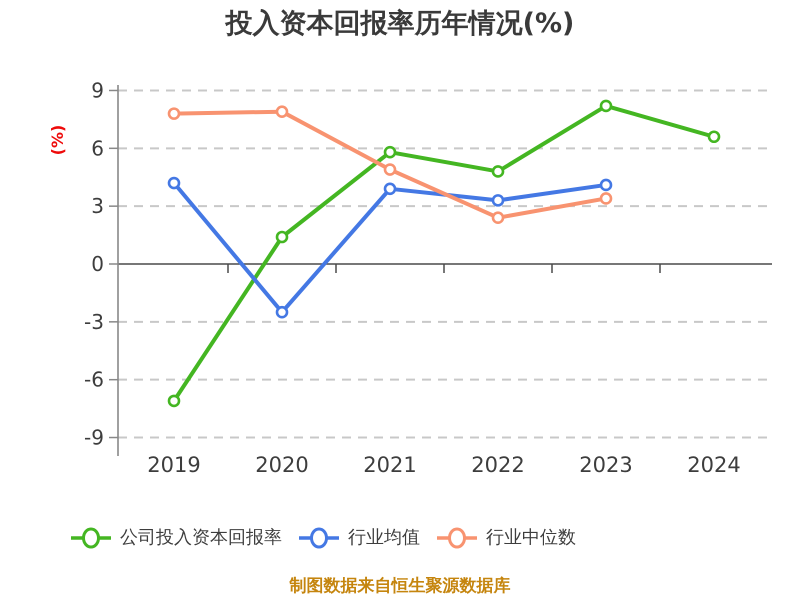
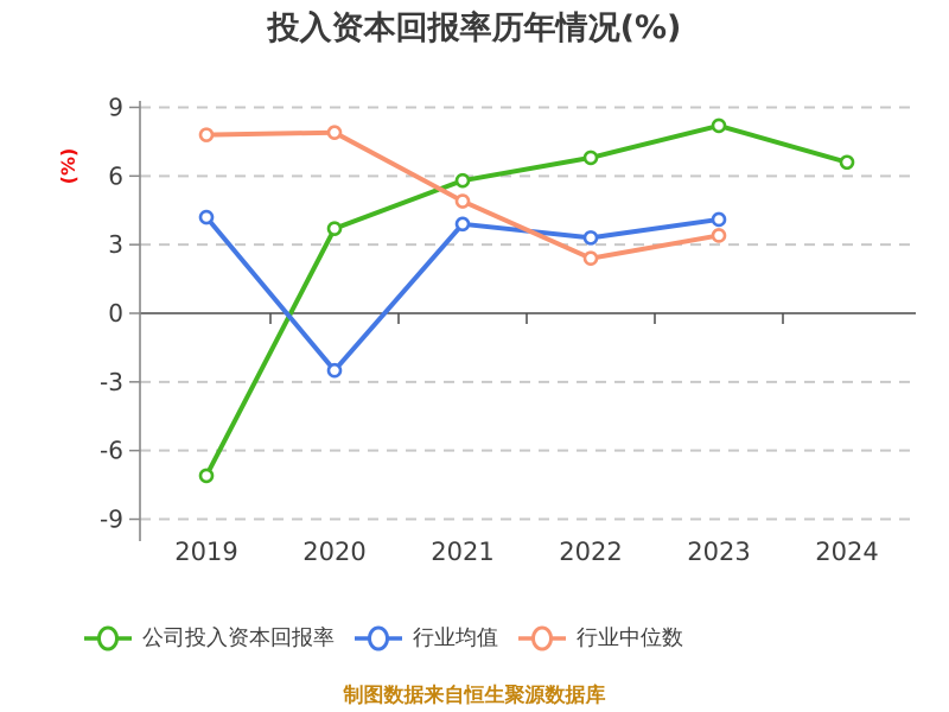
公司投入资本回报率/2020: 1.4 -> 3.7
公司投入资本回报率/2022: 4.8 -> 6.8
